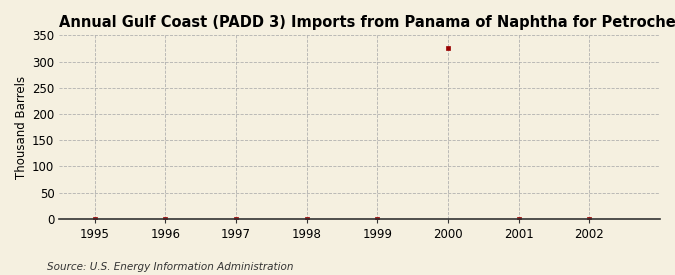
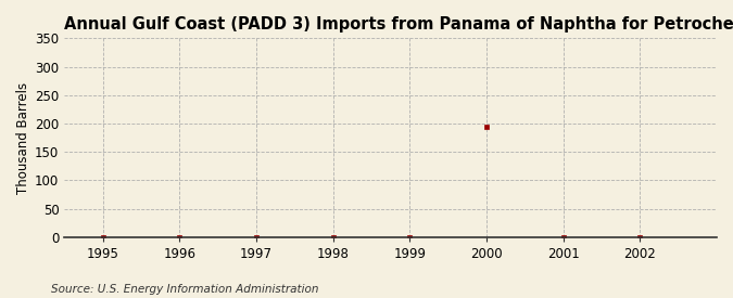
2000: 325 -> 194
